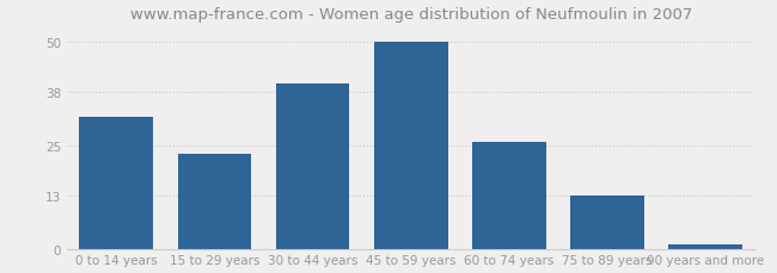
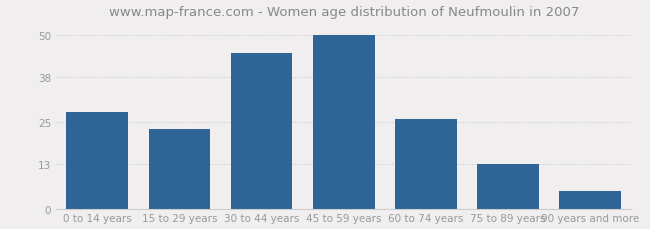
0 to 14 years: 32 -> 28
30 to 44 years: 40 -> 45
90 years and more: 1 -> 5
